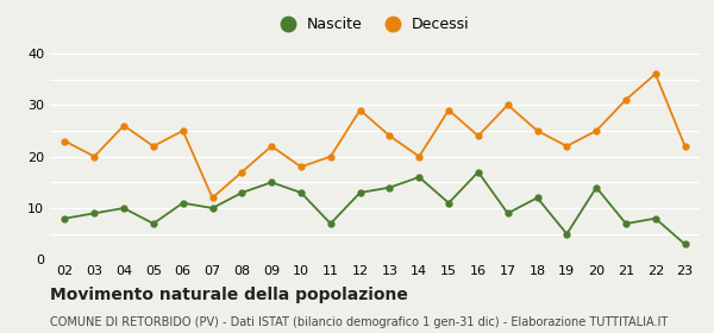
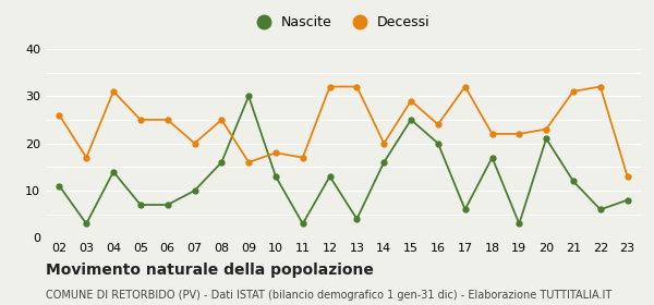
Nascite/02: 8 -> 11
Decessi/02: 23 -> 26
Nascite/03: 9 -> 3
Decessi/03: 20 -> 17
Nascite/04: 10 -> 14
Decessi/04: 26 -> 31
Decessi/05: 22 -> 25
Nascite/06: 11 -> 7
Decessi/07: 12 -> 20
Nascite/08: 13 -> 16
Decessi/08: 17 -> 25
Nascite/09: 15 -> 30
Decessi/09: 22 -> 16
Nascite/11: 7 -> 3
Decessi/11: 20 -> 17
Decessi/12: 29 -> 32
Nascite/13: 14 -> 4
Decessi/13: 24 -> 32
Nascite/15: 11 -> 25
Nascite/16: 17 -> 20
Nascite/17: 9 -> 6
Decessi/17: 30 -> 32
Nascite/18: 12 -> 17
Decessi/18: 25 -> 22
Nascite/19: 5 -> 3
Nascite/20: 14 -> 21
Decessi/20: 25 -> 23
Nascite/21: 7 -> 12
Nascite/22: 8 -> 6
Decessi/22: 36 -> 32
Nascite/23: 3 -> 8
Decessi/23: 22 -> 13
